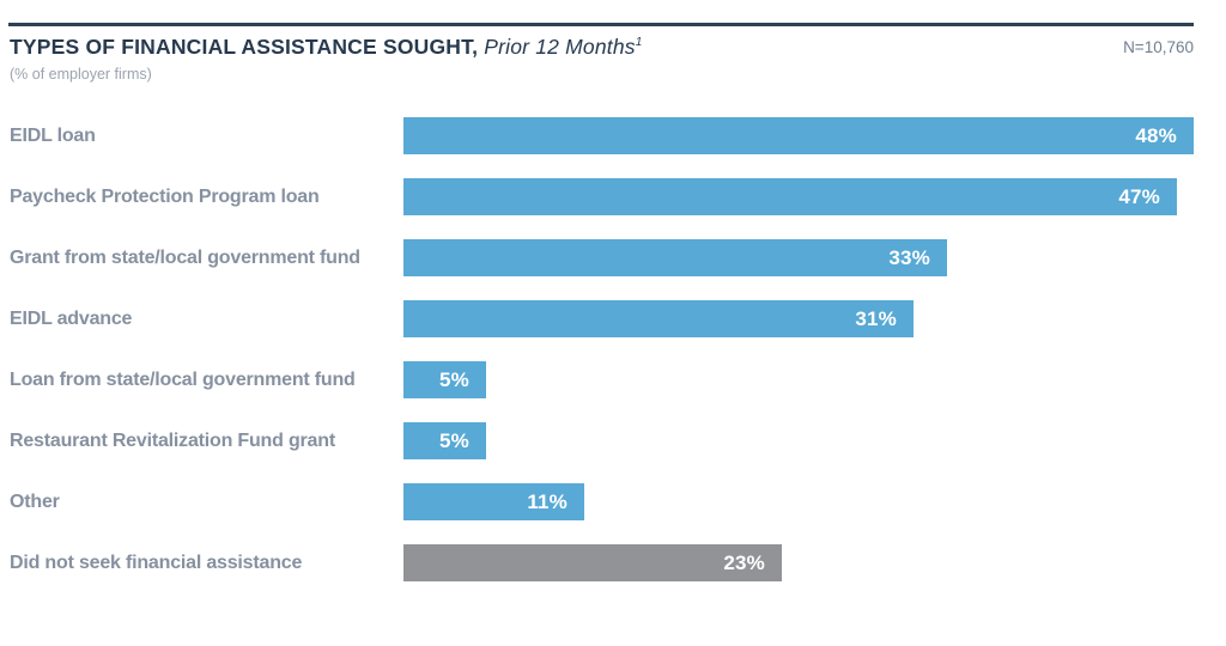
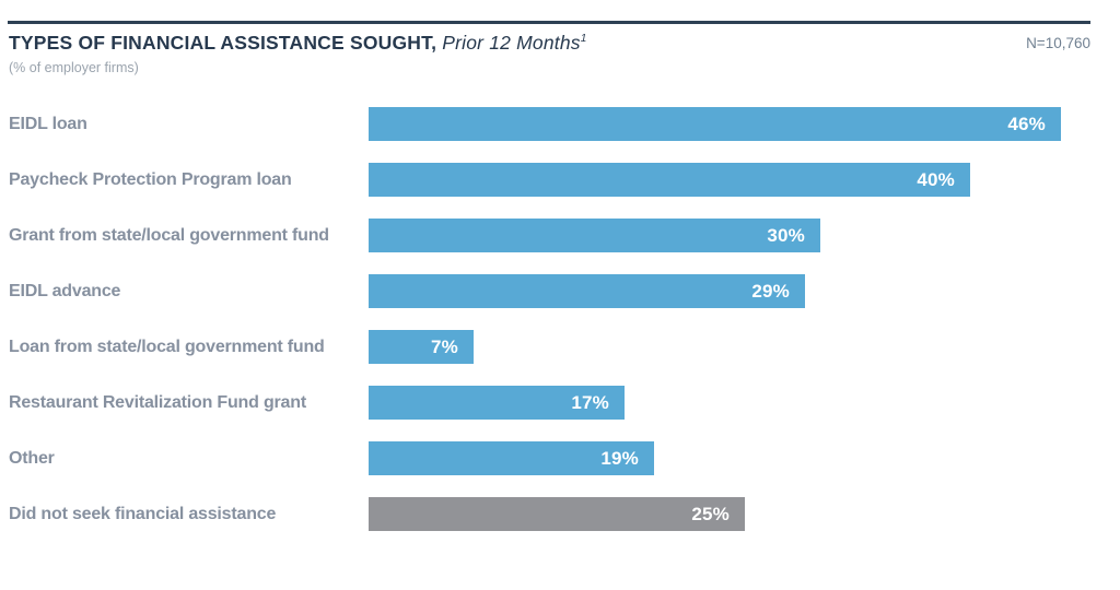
EIDL loan: 48% -> 46%
Paycheck Protection Program loan: 47% -> 40%
Grant from state/local government fund: 33% -> 30%
EIDL advance: 31% -> 29%
Loan from state/local government fund: 5% -> 7%
Restaurant Revitalization Fund grant: 5% -> 17%
Other: 11% -> 19%
Did not seek financial assistance: 23% -> 25%
